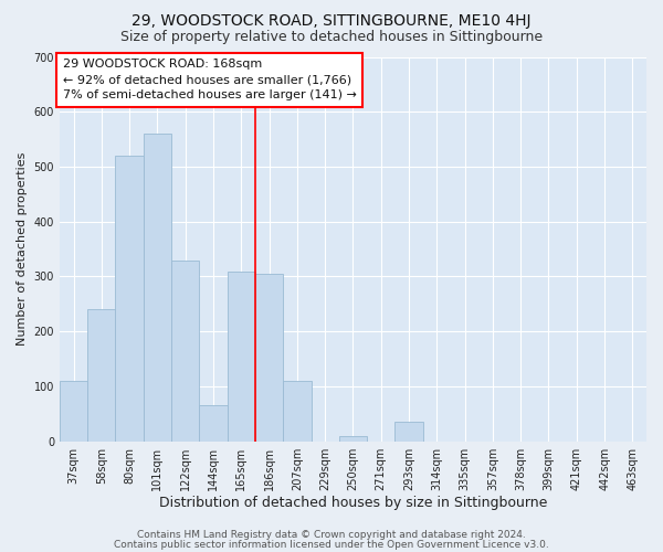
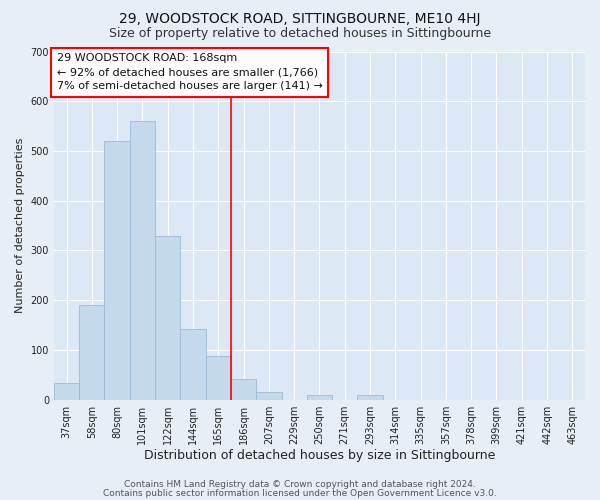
37sqm: 110 -> 33
58sqm: 240 -> 190
144sqm: 65 -> 143
165sqm: 310 -> 88
186sqm: 305 -> 42
207sqm: 110 -> 15
293sqm: 35 -> 10
